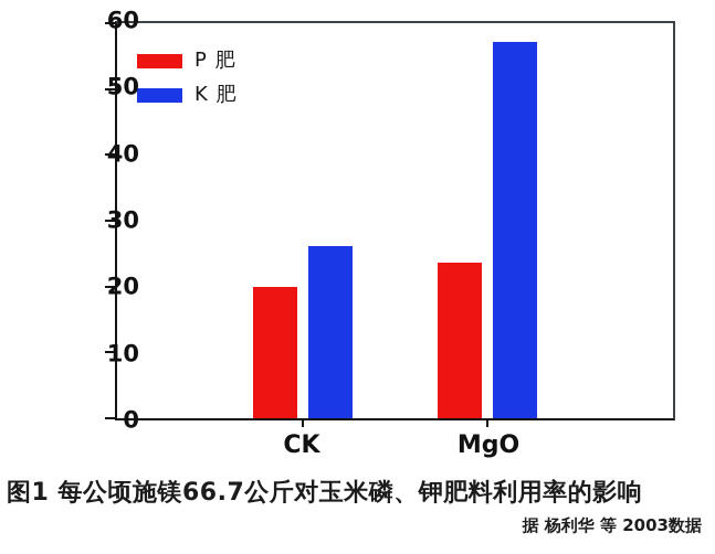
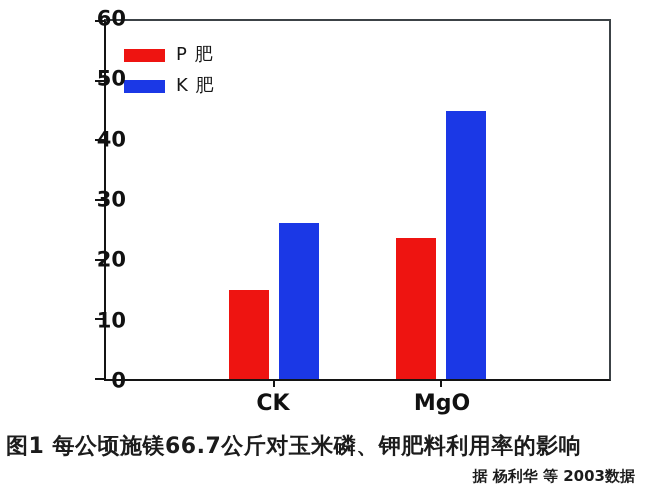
P 肥/CK: 20 -> 15
K 肥/MgO: 57 -> 45
